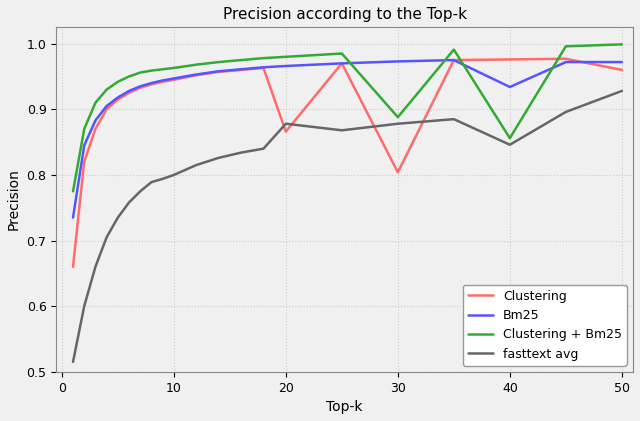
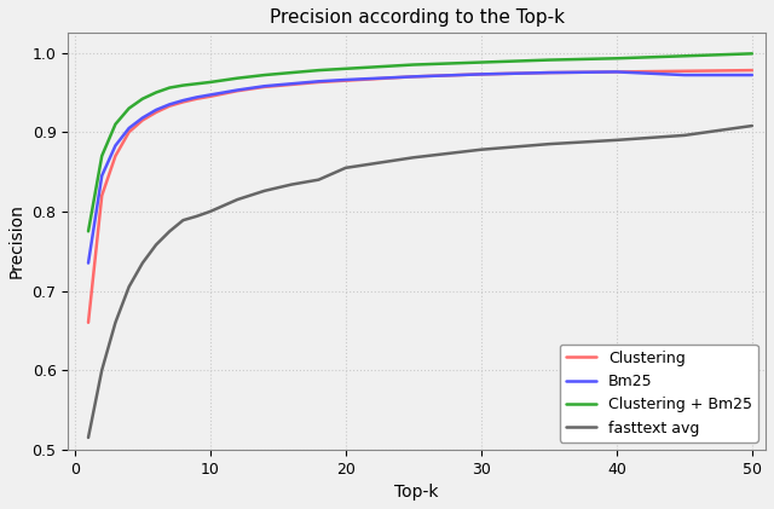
Clustering/20: 0.866 -> 0.965
fasttext avg/20: 0.878 -> 0.855
Clustering/30: 0.804 -> 0.973
Clustering + Bm25/30: 0.888 -> 0.988
Bm25/40: 0.934 -> 0.976
Clustering + Bm25/40: 0.856 -> 0.993
fasttext avg/40: 0.846 -> 0.890
Clustering/50: 0.960 -> 0.978
fasttext avg/50: 0.928 -> 0.908
